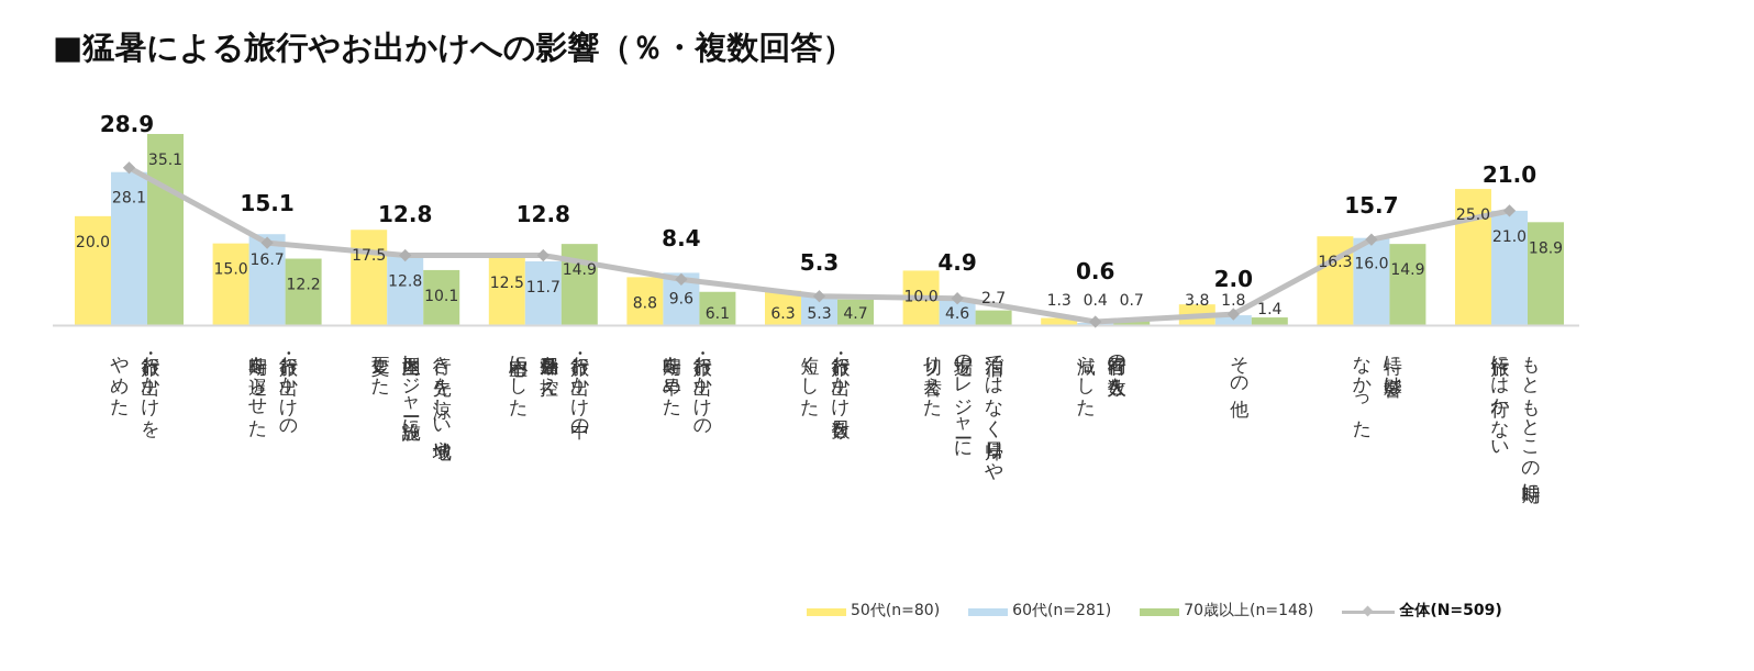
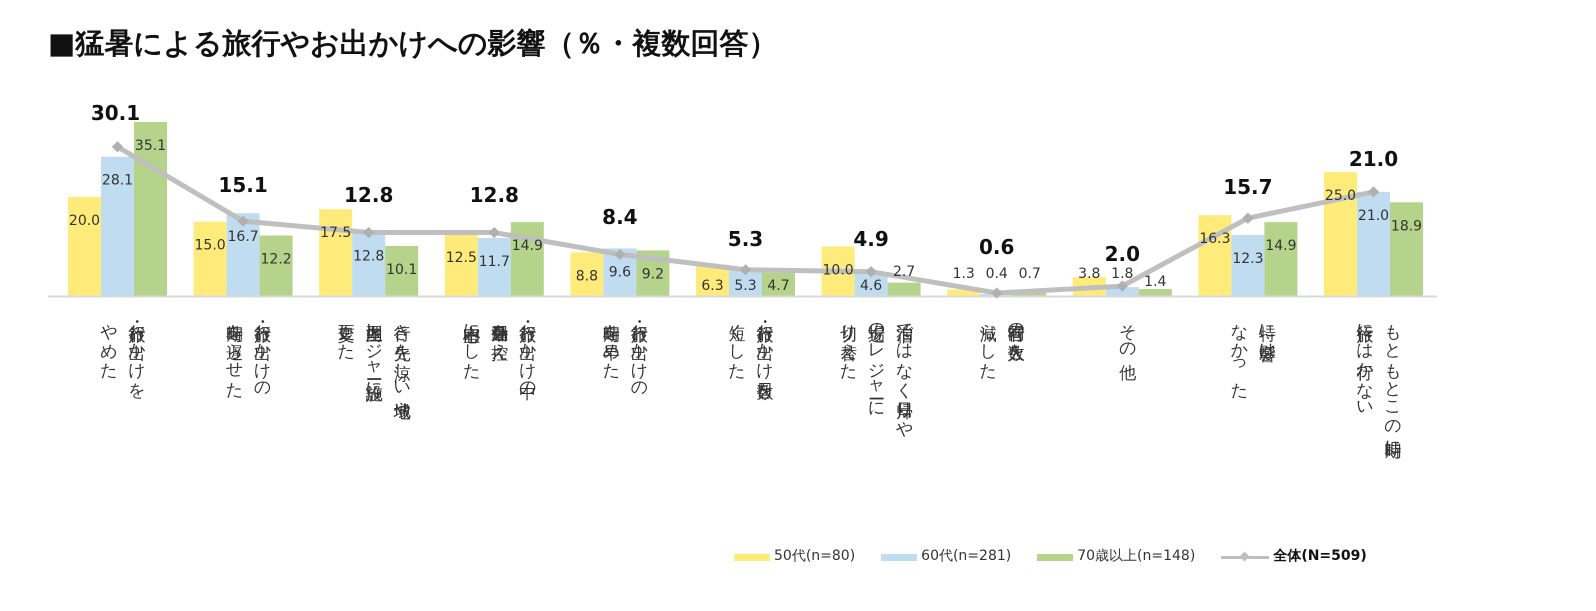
全体(N=509)/旅行・お出かけを やめた: 28.9 -> 30.1
70歳以上(n=148)/旅行・お出かけの 時期を早めた: 6.1 -> 9.2
60代(n=281)/特に影響は なかった: 16.0 -> 12.3
